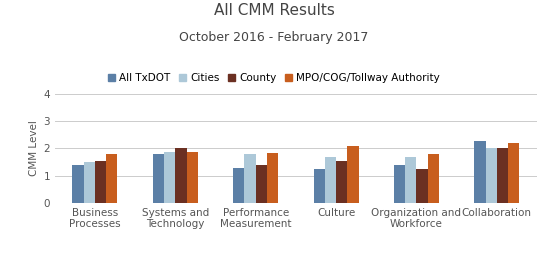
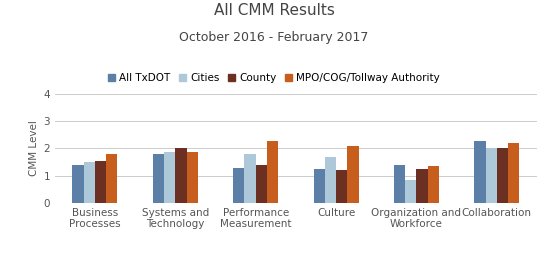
MPO/COG/Tollway Authority/Performance Measurement: 1.83 -> 2.25
County/Culture: 1.52 -> 1.20
Cities/Organization and Workforce: 1.68 -> 0.85
MPO/COG/Tollway Authority/Organization and Workforce: 1.80 -> 1.35
